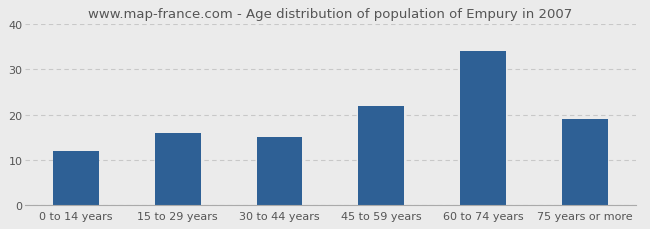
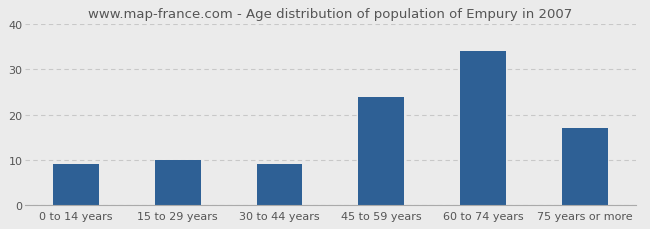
0 to 14 years: 12 -> 9
15 to 29 years: 16 -> 10
30 to 44 years: 15 -> 9
45 to 59 years: 22 -> 24
75 years or more: 19 -> 17
